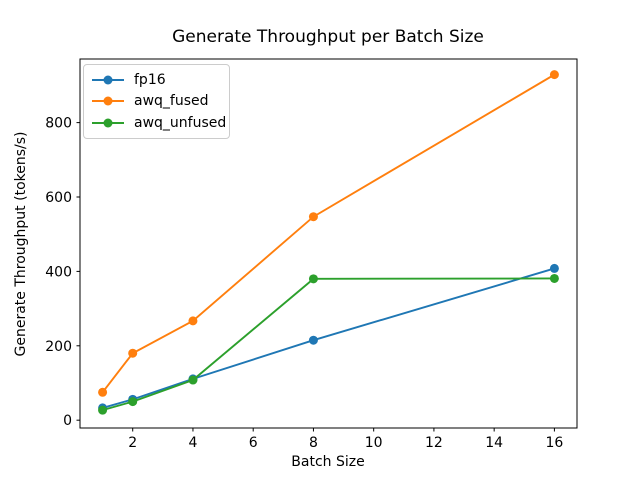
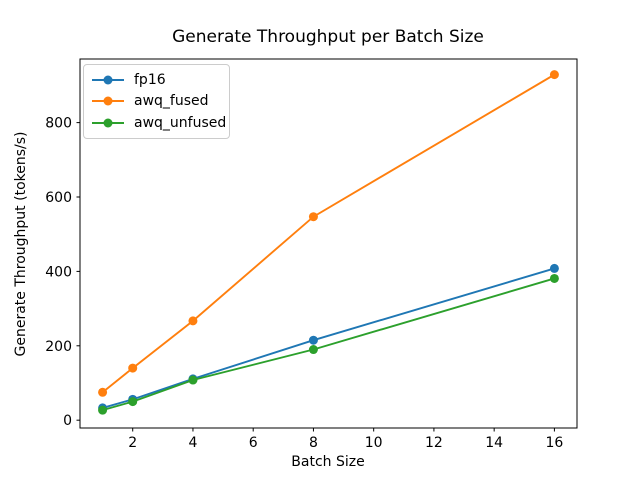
awq_fused/2: 180 -> 140
awq_unfused/8: 380 -> 190
